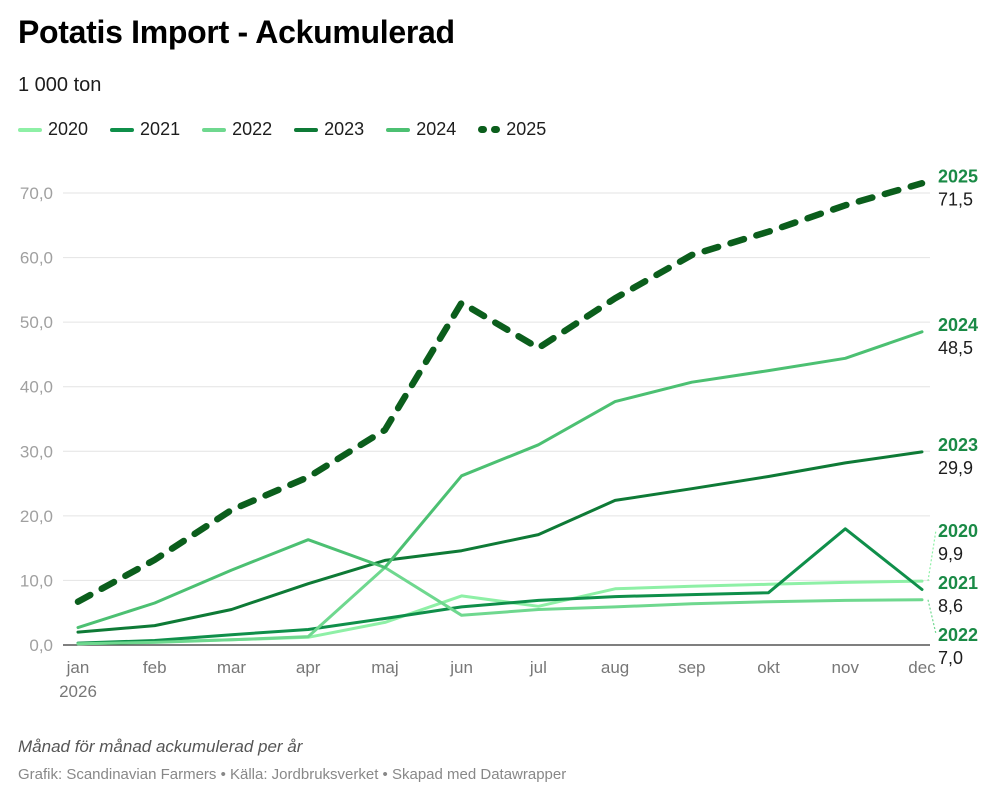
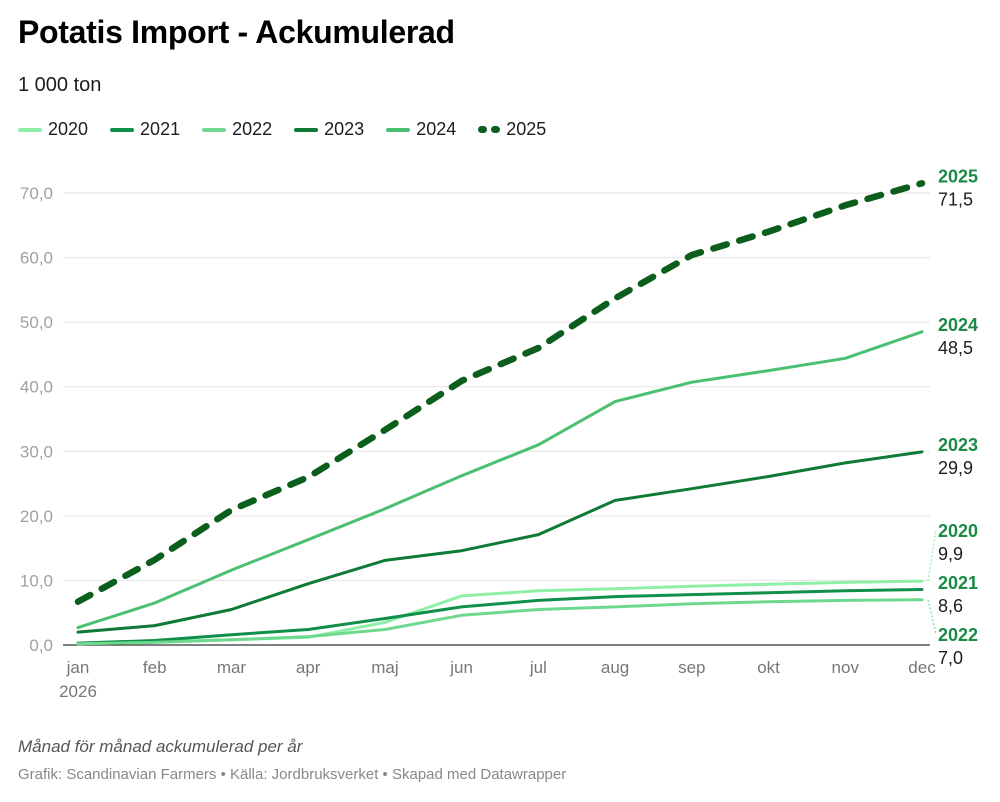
2022/maj: 12 -> 2
2024/maj: 12 -> 21
2025/jun: 53 -> 41
2020/jul: 6 -> 8
2021/nov: 18 -> 8
